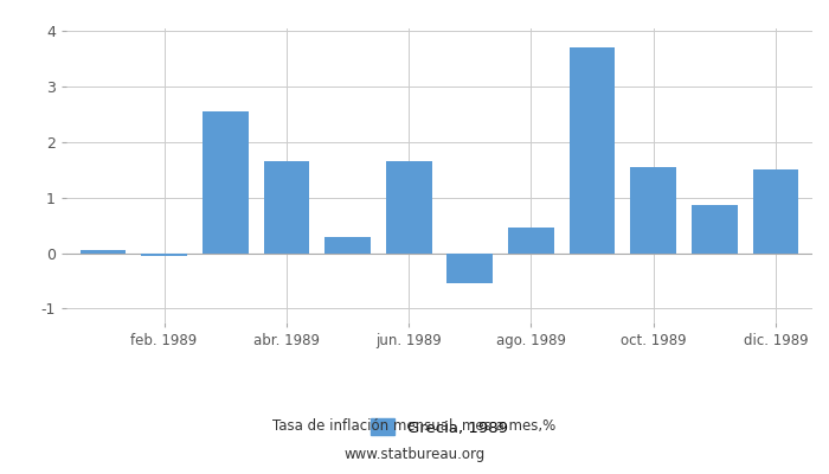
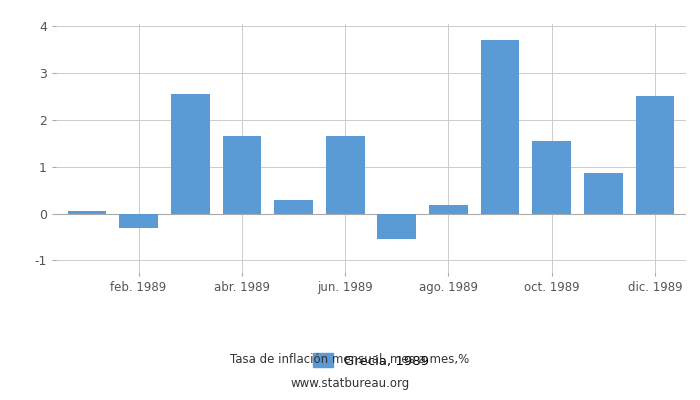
feb. 1989: -0.05 -> -0.30
ago. 1989: 0.45 -> 0.18
dic. 1989: 1.50 -> 2.52
